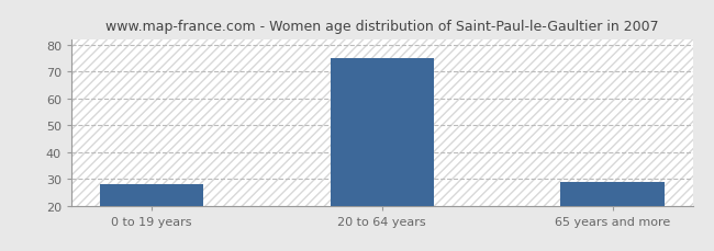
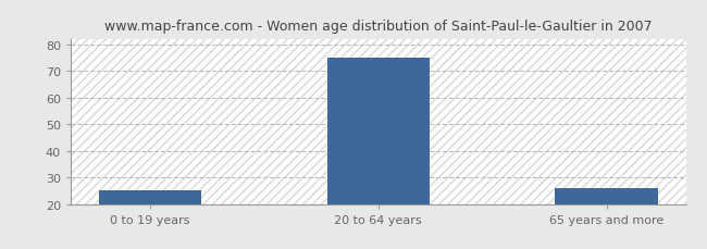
0 to 19 years: 28 -> 25
65 years and more: 29 -> 26
